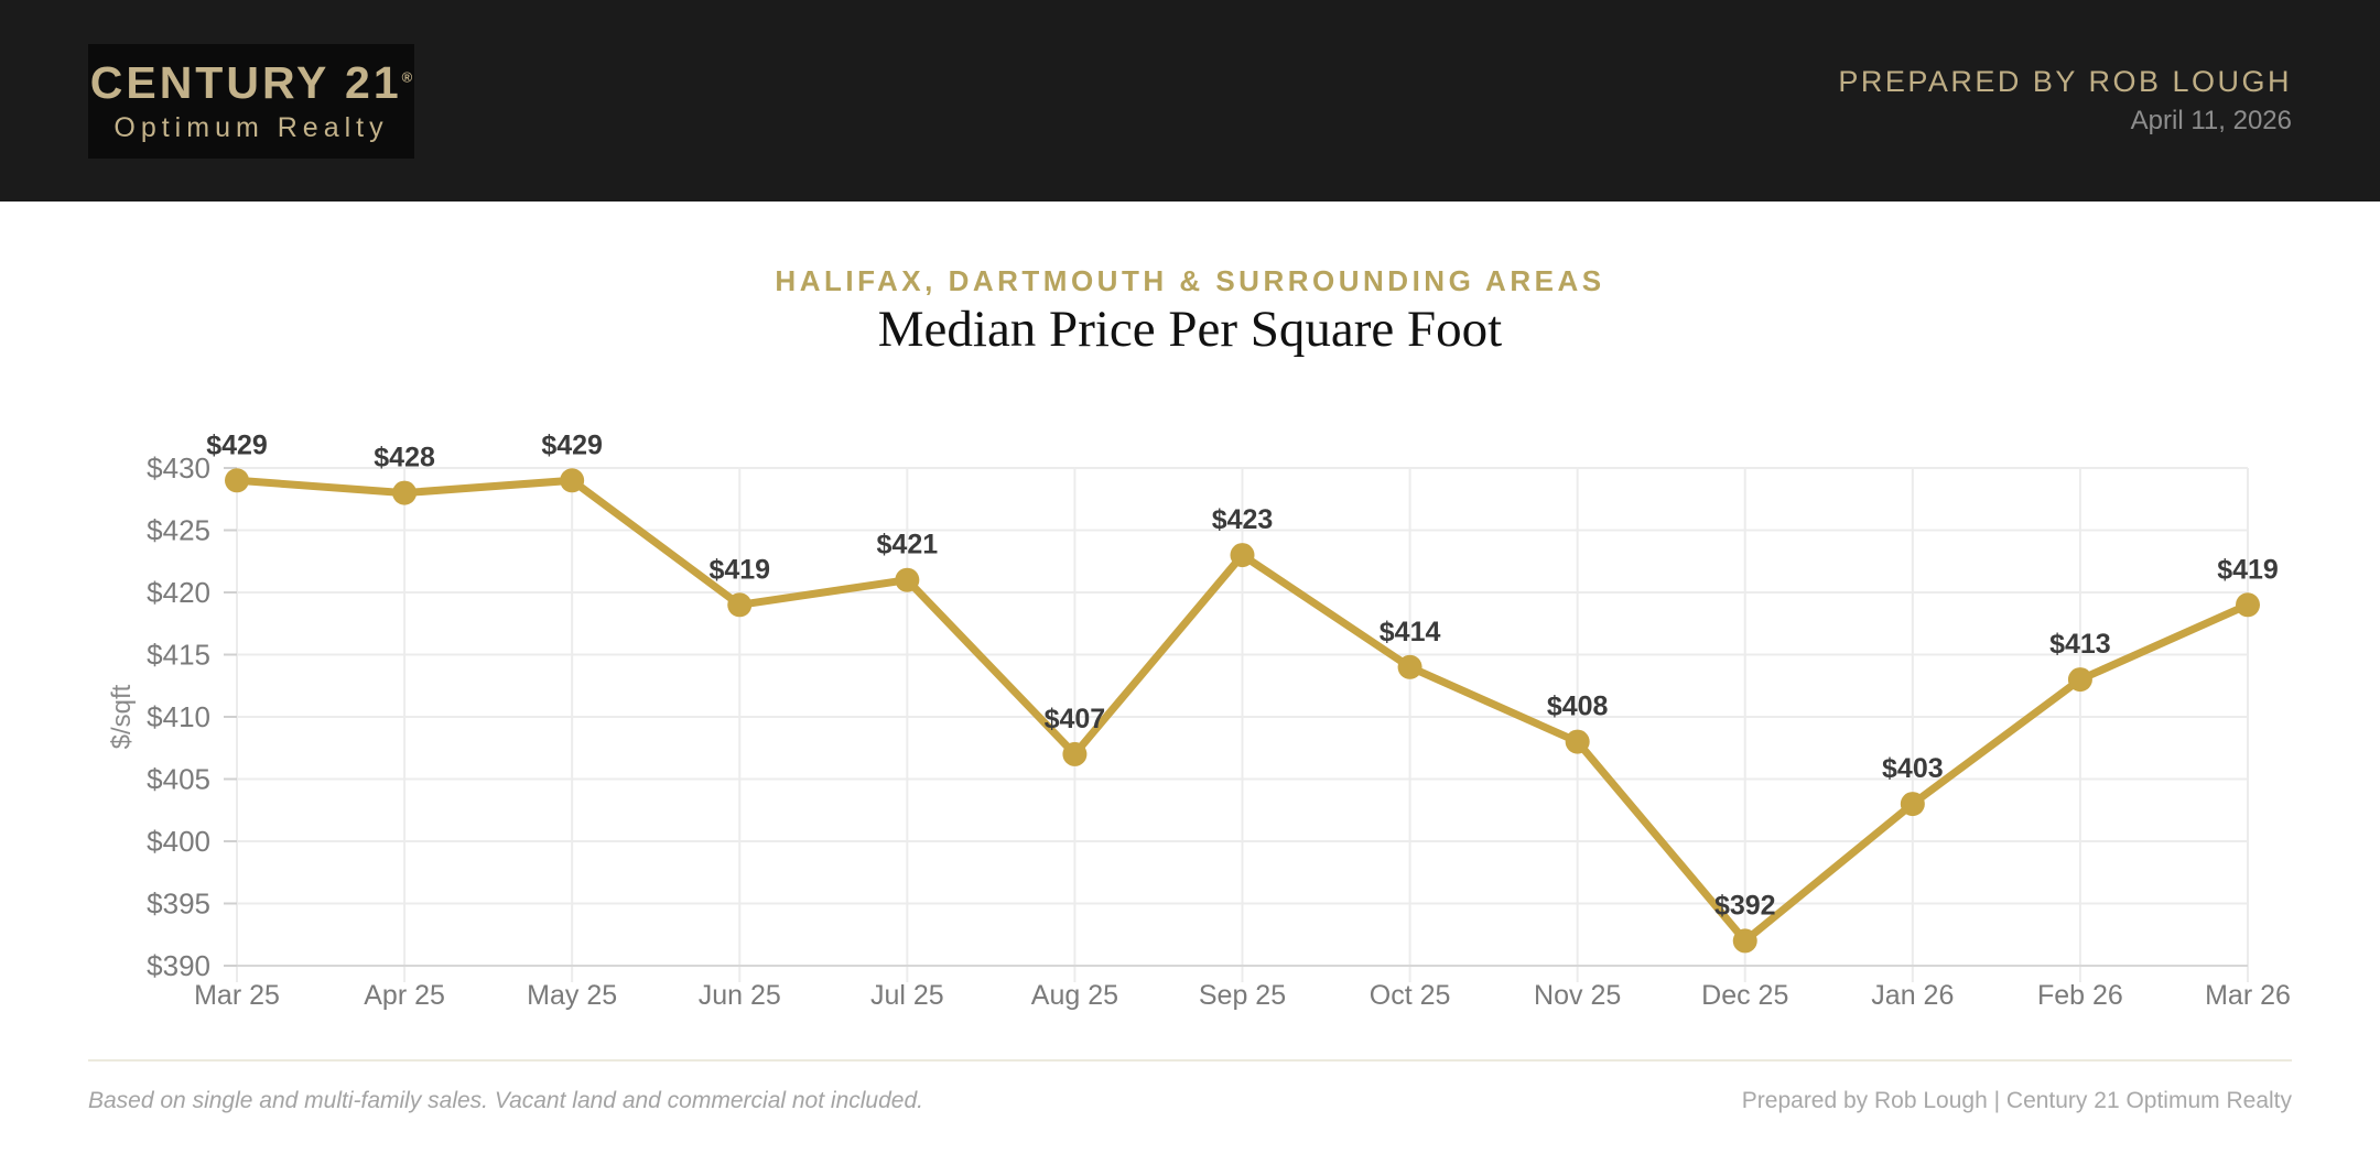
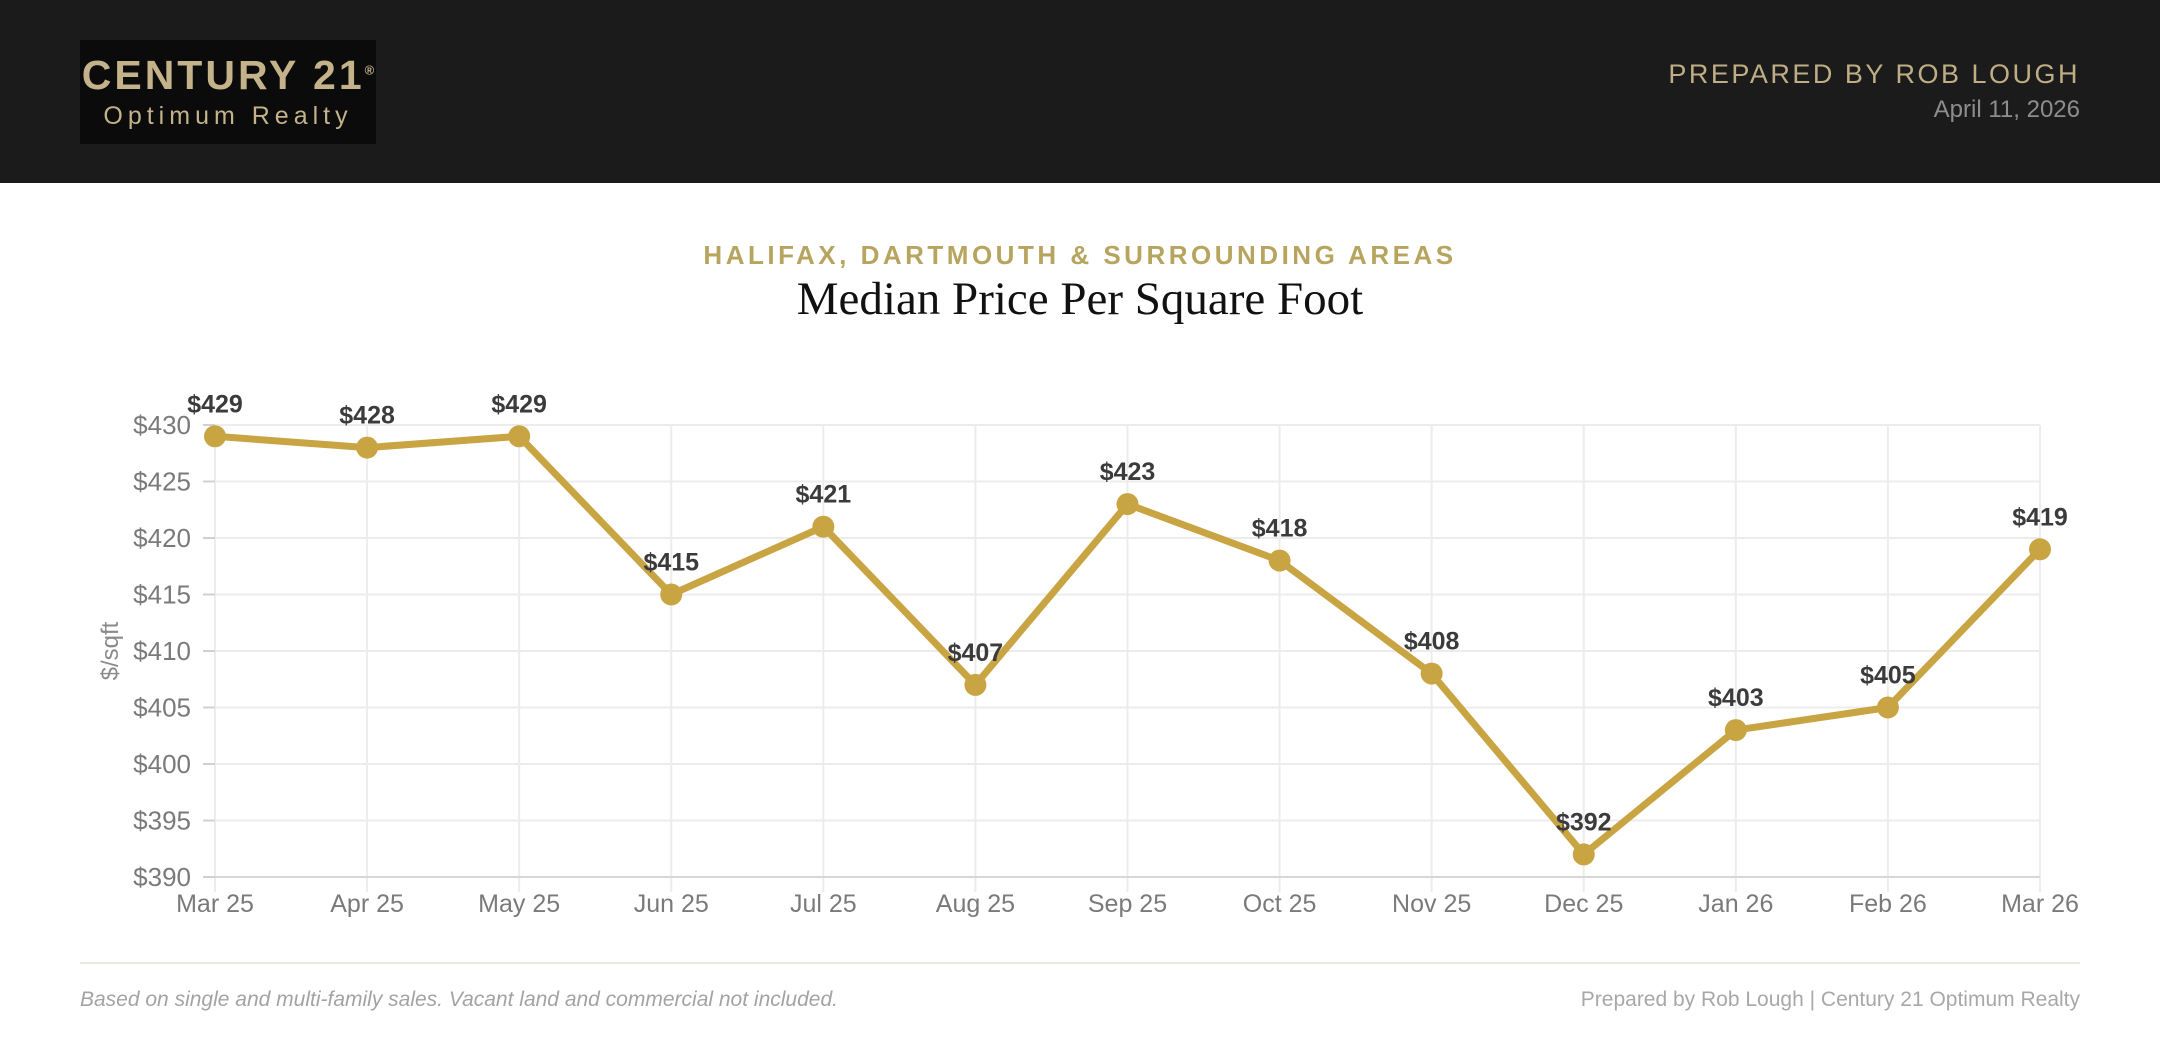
Jun 25: $419 -> $415
Oct 25: $414 -> $418
Feb 26: $413 -> $405
